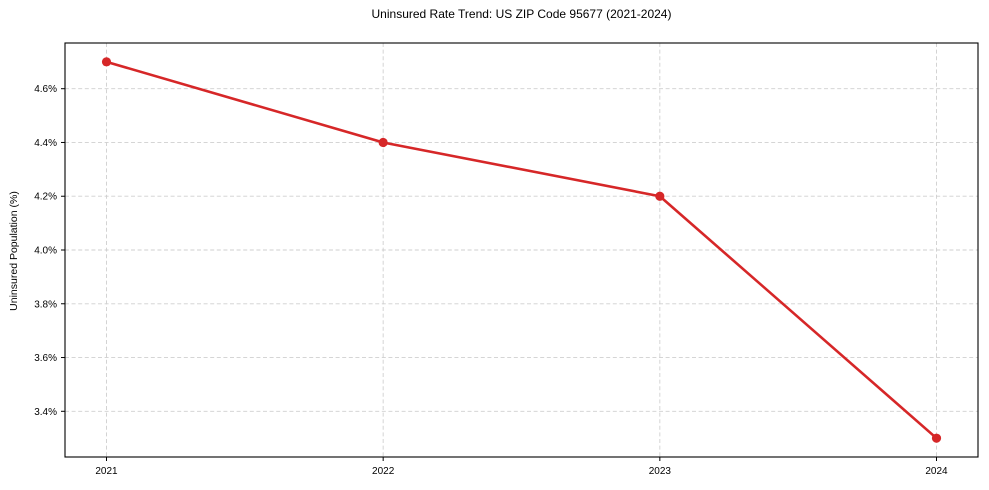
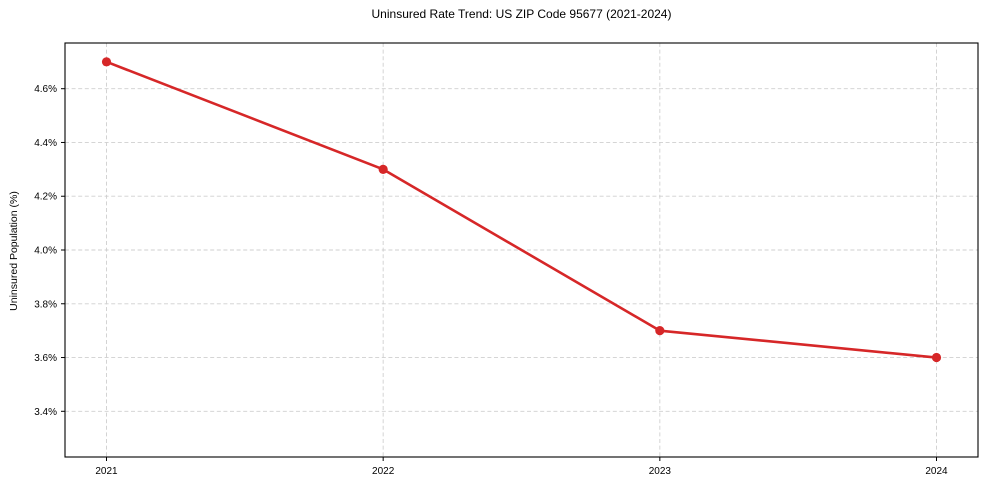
2022: 4.4% -> 4.3%
2023: 4.2% -> 3.7%
2024: 3.3% -> 3.6%
